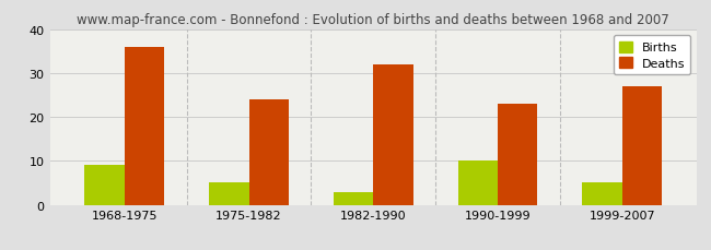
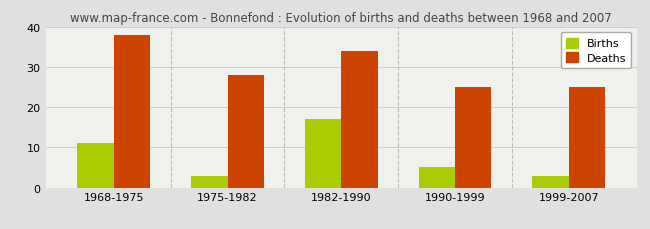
Births/1968-1975: 9 -> 11
Deaths/1968-1975: 36 -> 38
Births/1975-1982: 5 -> 3
Deaths/1975-1982: 24 -> 28
Births/1982-1990: 3 -> 17
Deaths/1982-1990: 32 -> 34
Births/1990-1999: 10 -> 5
Deaths/1990-1999: 23 -> 25
Births/1999-2007: 5 -> 3
Deaths/1999-2007: 27 -> 25
